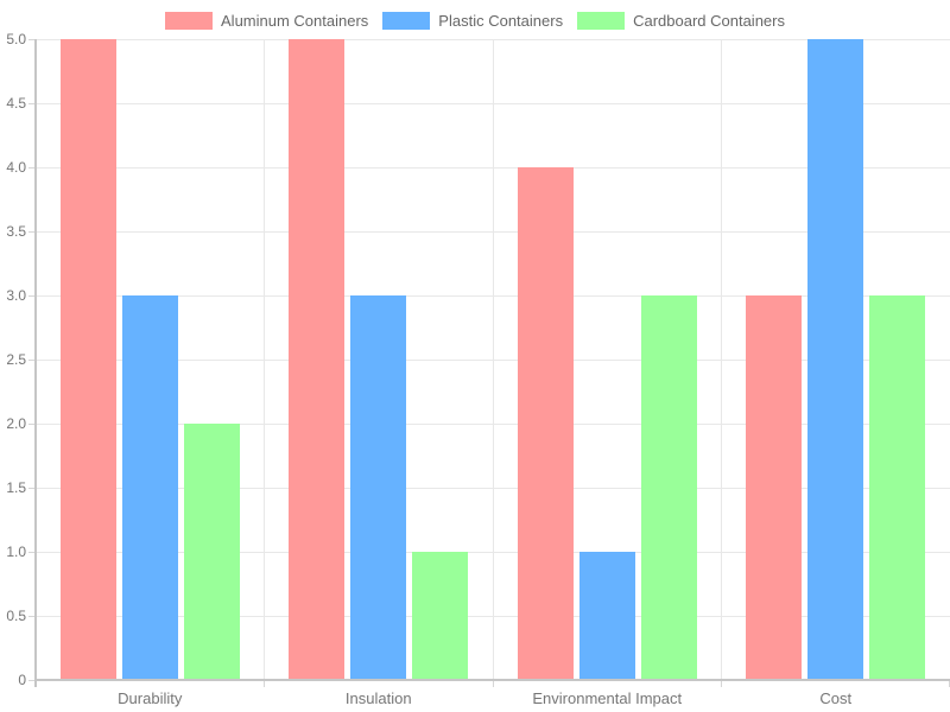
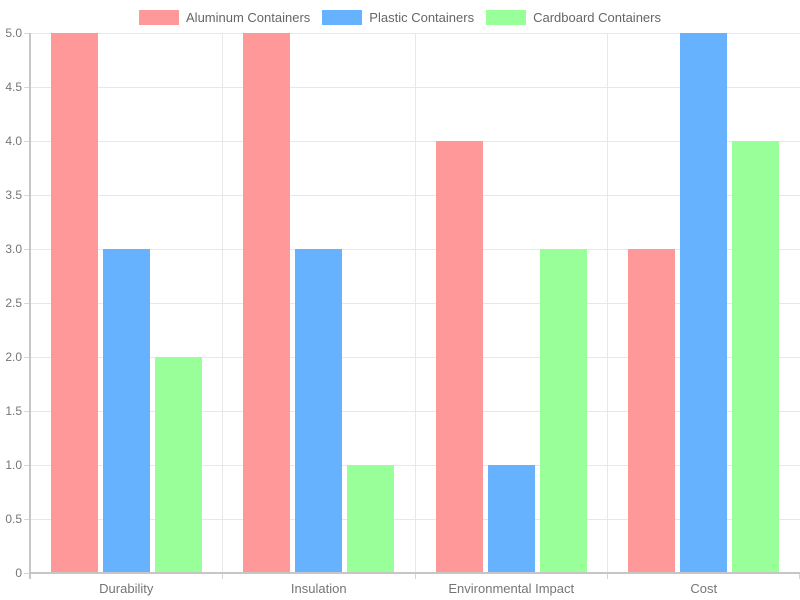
Cardboard Containers/Cost: 3 -> 4
